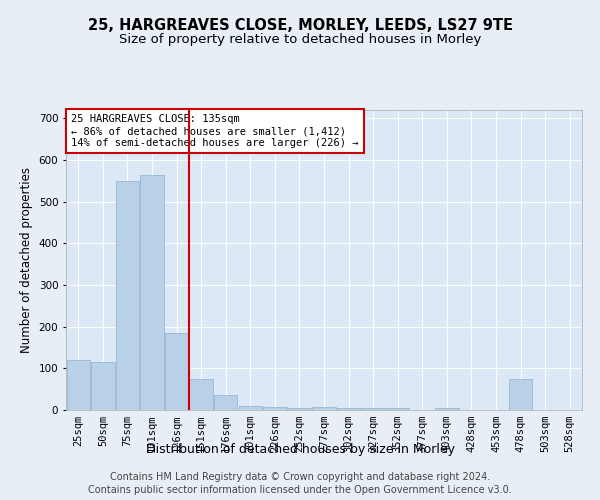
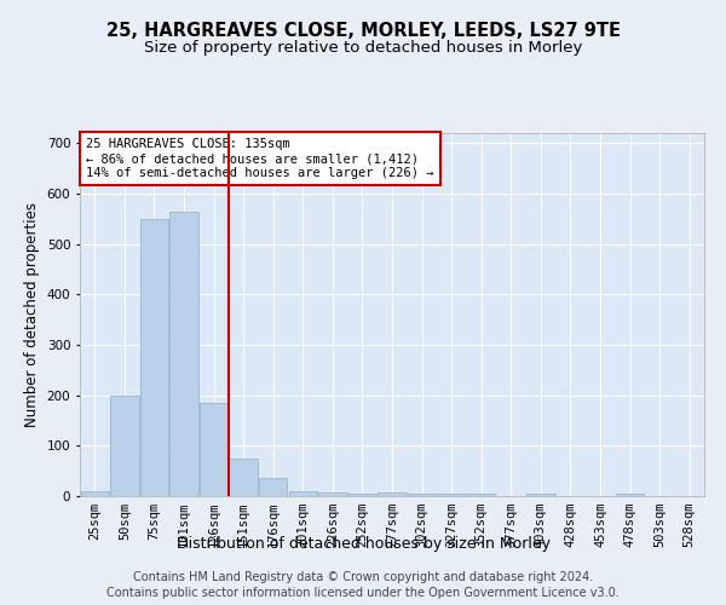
25sqm: 120 -> 10
50sqm: 115 -> 200
478sqm: 75 -> 5
